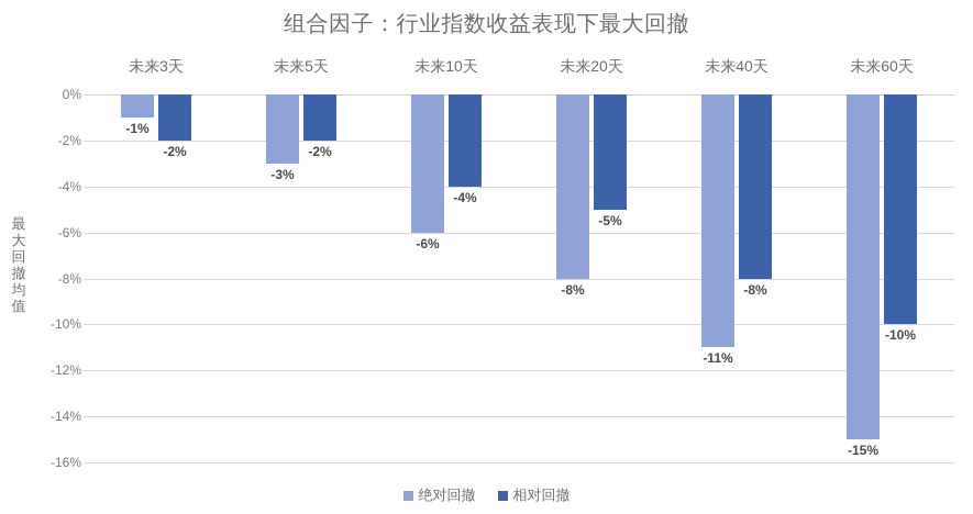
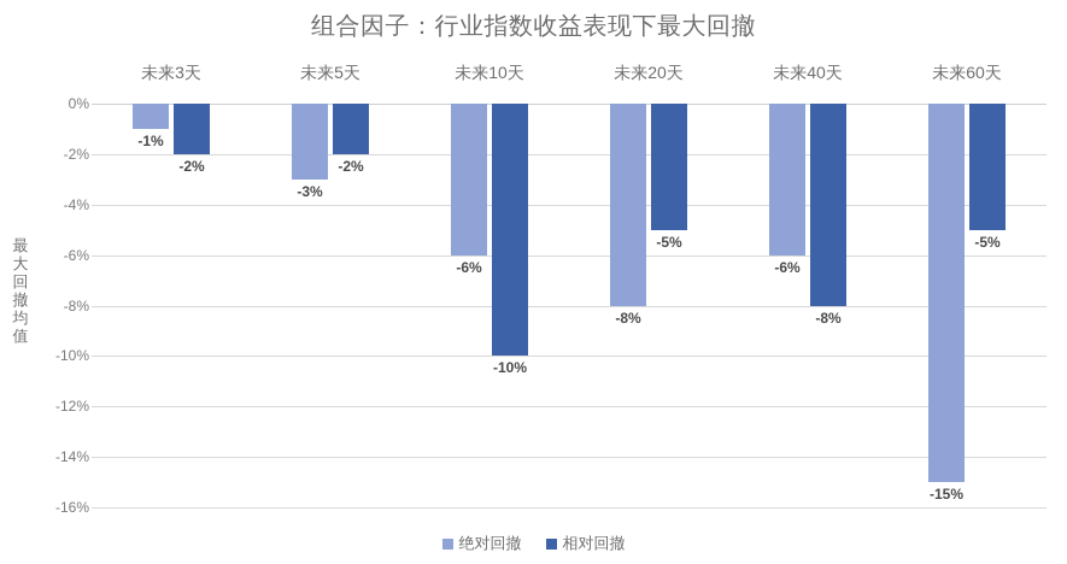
相对回撤/未来10天: -4% -> -10%
绝对回撤/未来40天: -11% -> -6%
相对回撤/未来60天: -10% -> -5%
